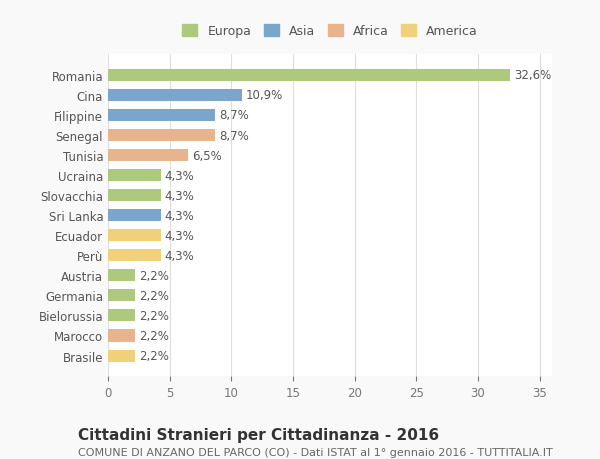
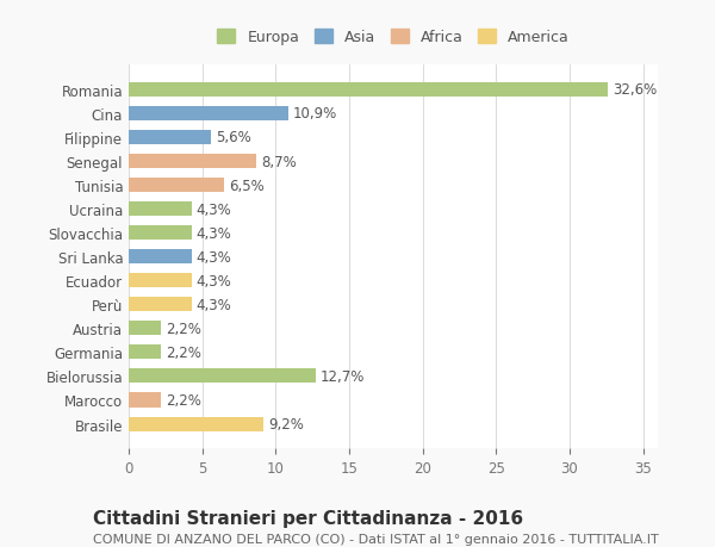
Filippine: 8,7% -> 5,6%
Bielorussia: 2,2% -> 12,7%
Brasile: 2,2% -> 9,2%
